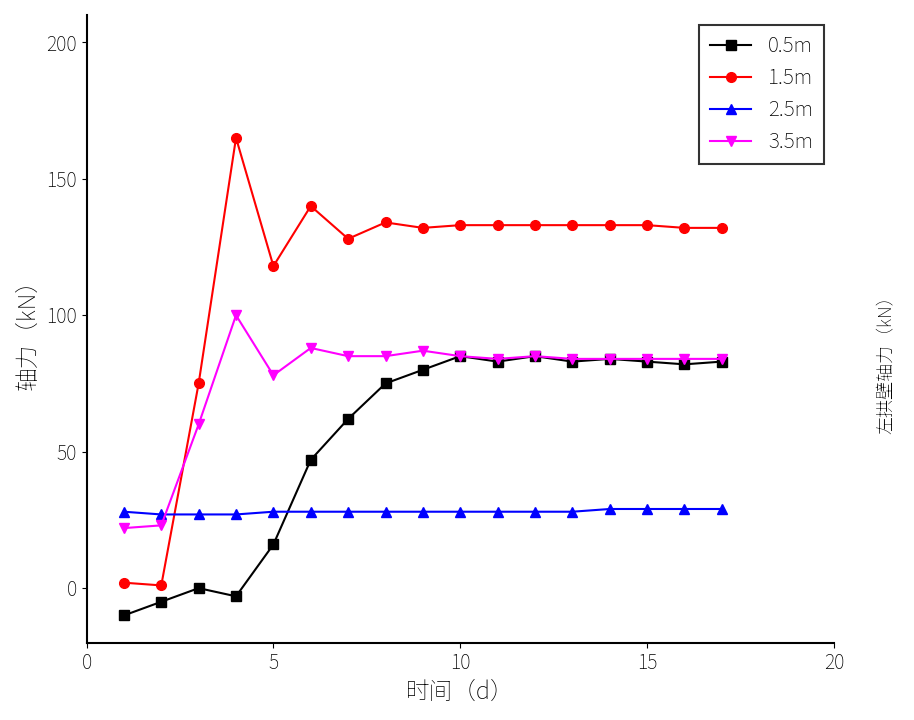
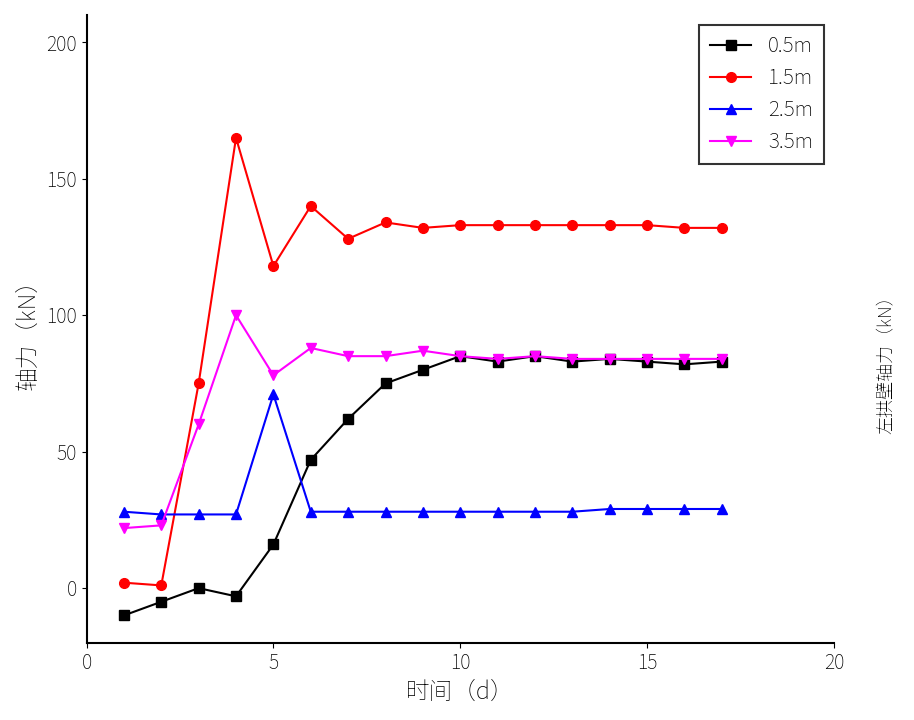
2.5m/5: 28 -> 71
